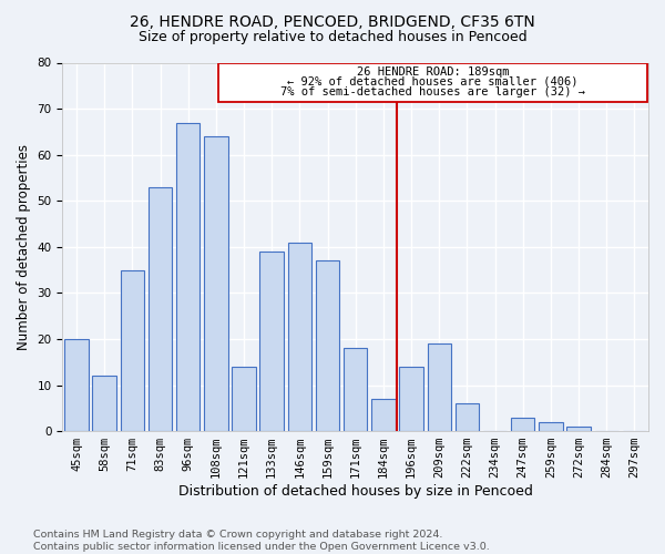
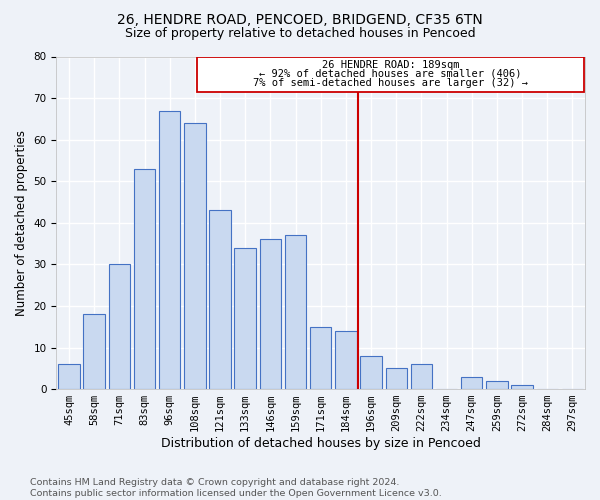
45sqm: 20 -> 6
58sqm: 12 -> 18
71sqm: 35 -> 30
121sqm: 14 -> 43
133sqm: 39 -> 34
146sqm: 41 -> 36
171sqm: 18 -> 15
184sqm: 7 -> 14
196sqm: 14 -> 8
209sqm: 19 -> 5
